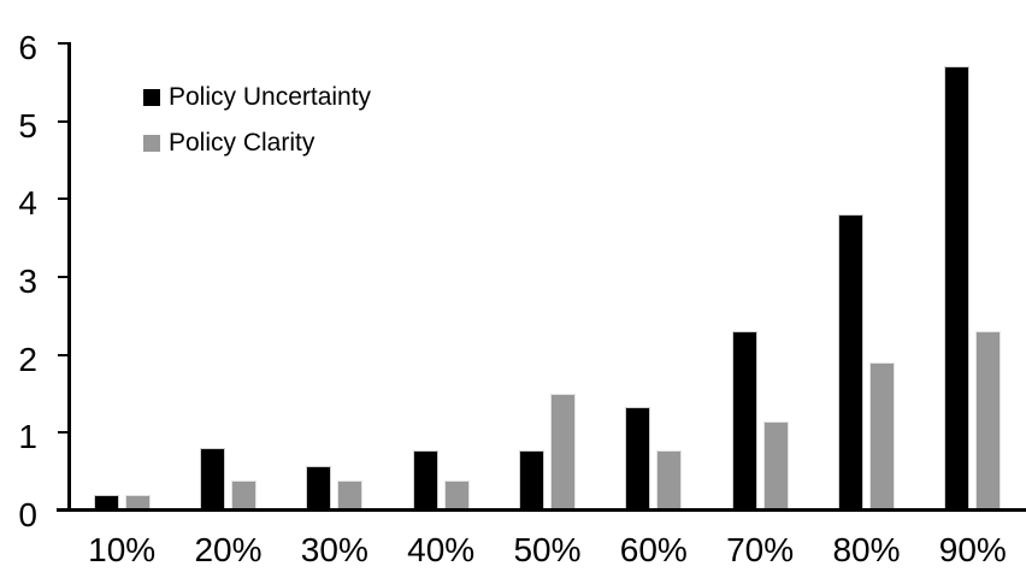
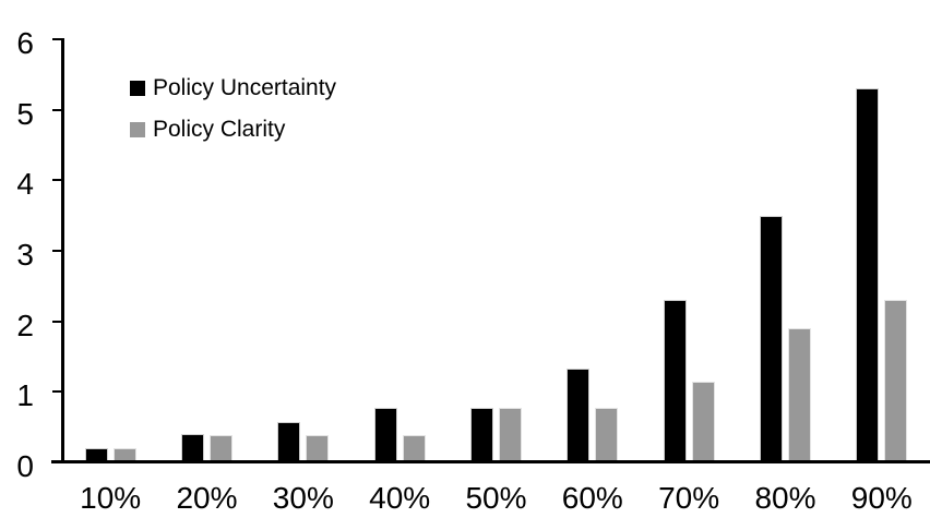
Policy Uncertainty/20%: 0.8 -> 0.4
Policy Clarity/50%: 1.5 -> 0.8
Policy Uncertainty/80%: 3.8 -> 3.5
Policy Uncertainty/90%: 5.7 -> 5.3
